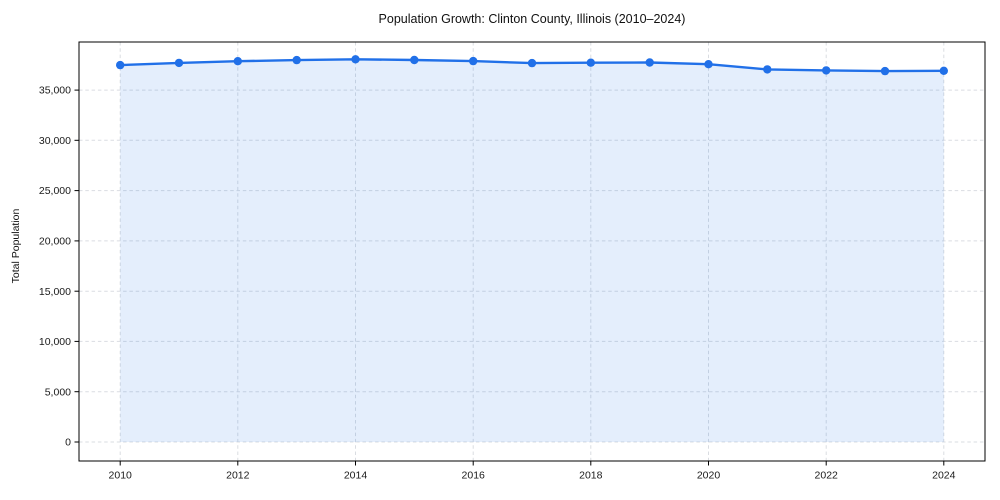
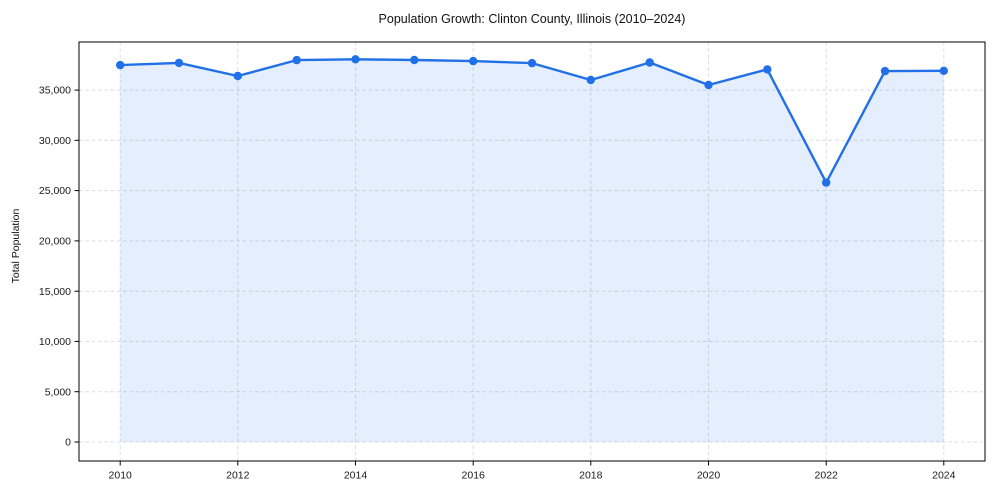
2012: 37900 -> 36400
2018: 37700 -> 36000
2020: 37600 -> 35500
2022: 37000 -> 25800
